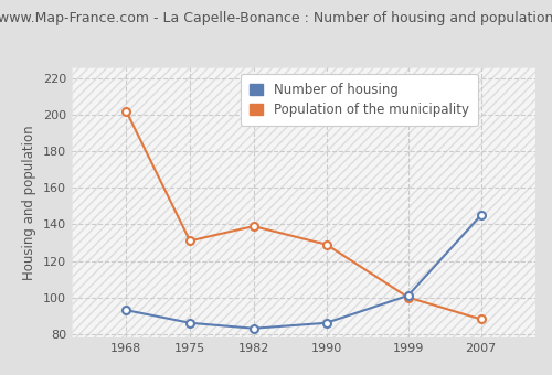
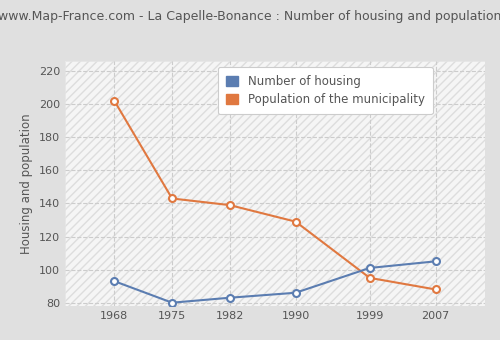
Number of housing/1975: 86 -> 80
Population of the municipality/1975: 131 -> 143
Population of the municipality/1999: 100 -> 95
Number of housing/2007: 145 -> 105
